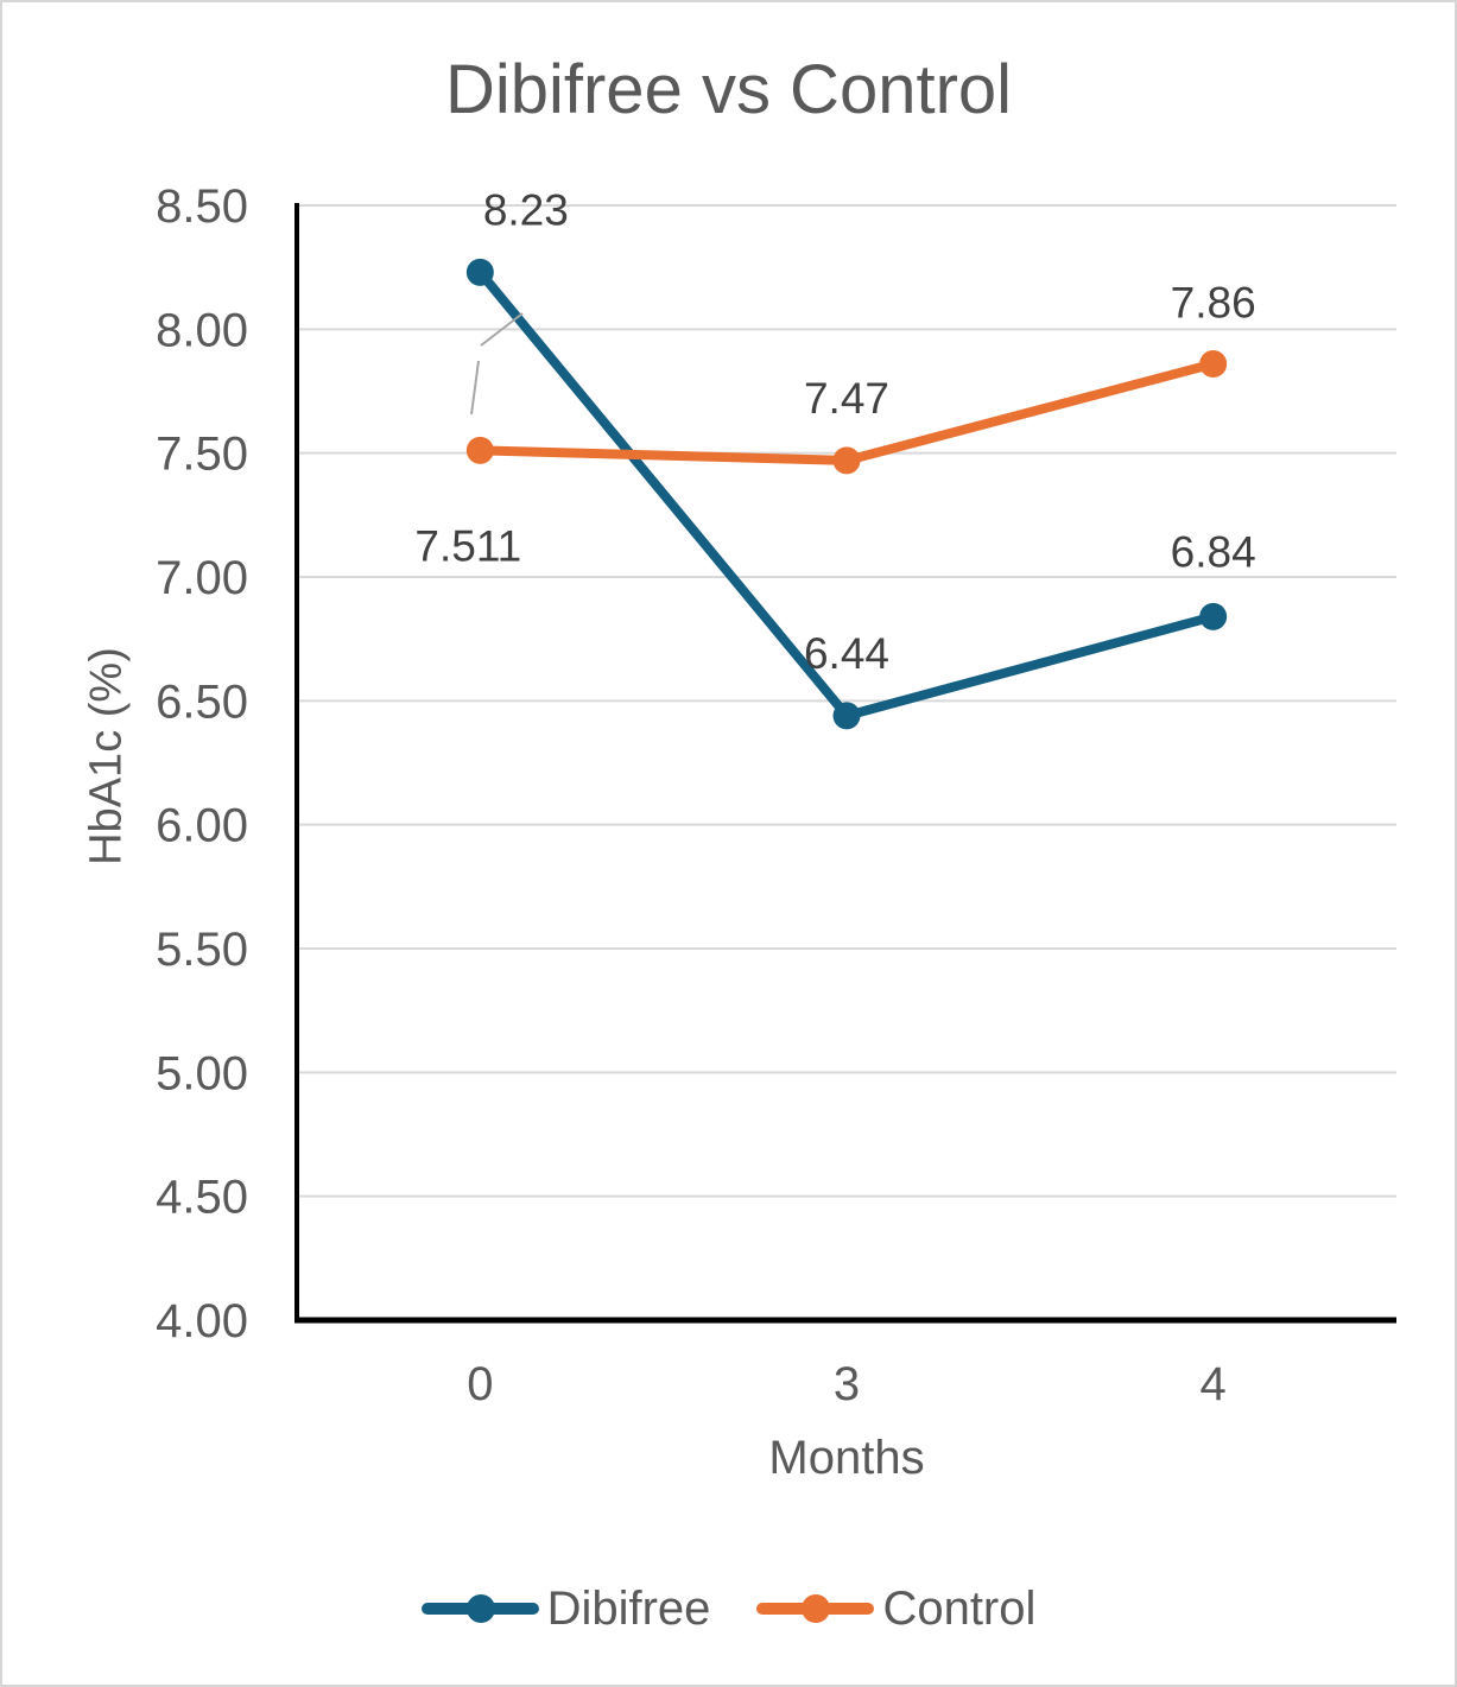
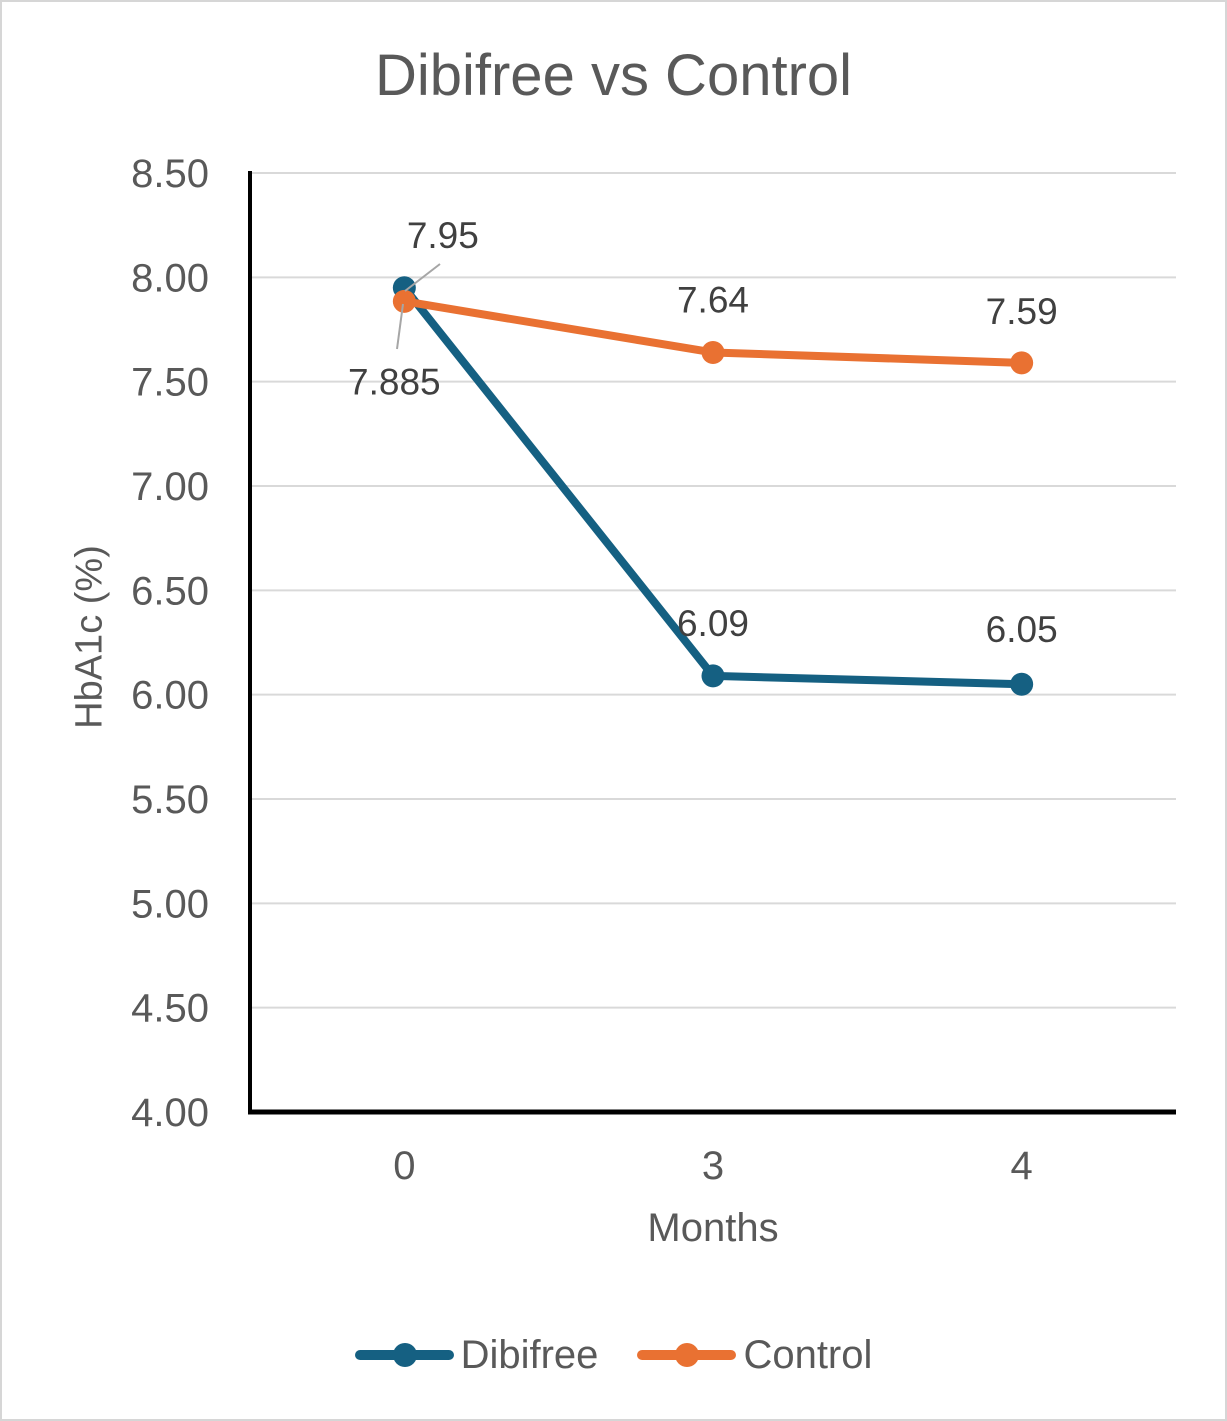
Dibifree/0: 8.23 -> 7.95
Control/0: 7.511 -> 7.885
Dibifree/3: 6.44 -> 6.09
Control/3: 7.47 -> 7.64
Dibifree/4: 6.84 -> 6.05
Control/4: 7.86 -> 7.59
